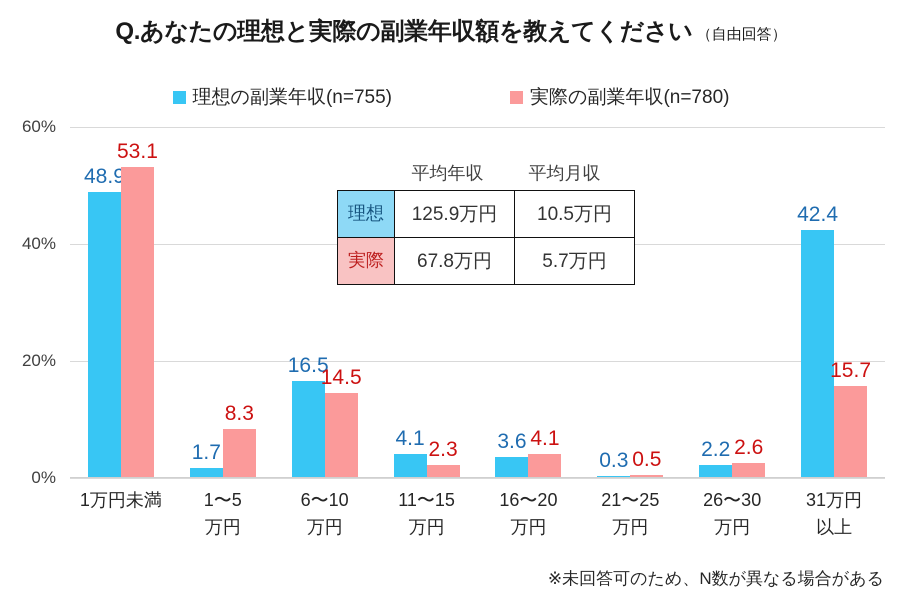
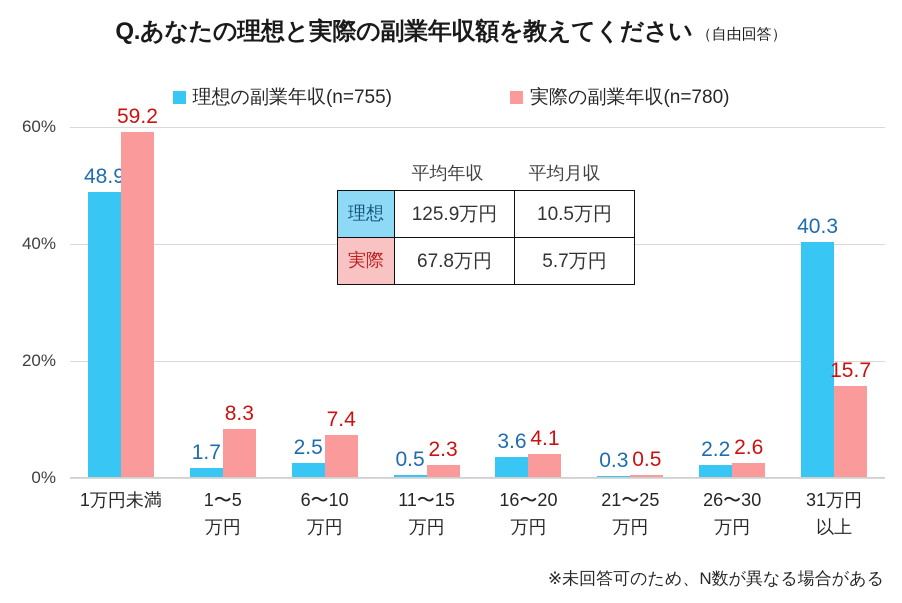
実際の副業年収(n=780)/1万円未満: 53.1 -> 59.2
理想の副業年収(n=755)/6〜10 万円: 16.5 -> 2.5
実際の副業年収(n=780)/6〜10 万円: 14.5 -> 7.4
理想の副業年収(n=755)/11〜15 万円: 4.1 -> 0.5
理想の副業年収(n=755)/31万円 以上: 42.4 -> 40.3
